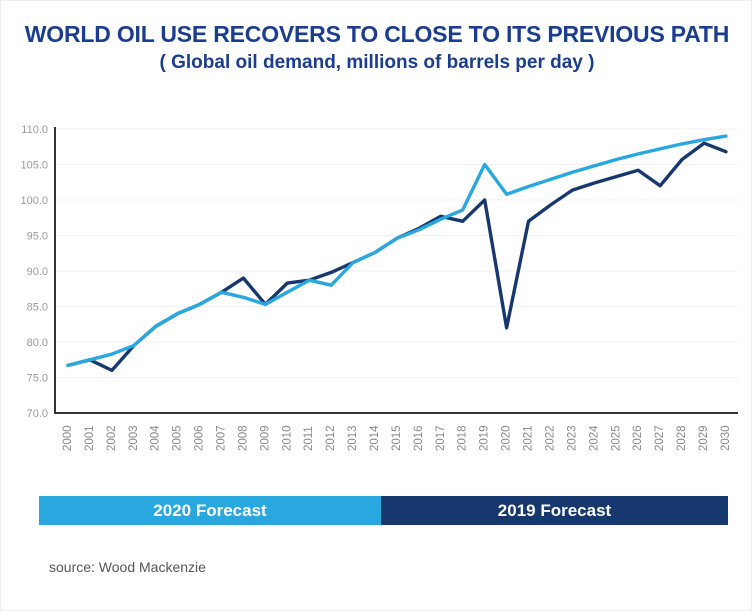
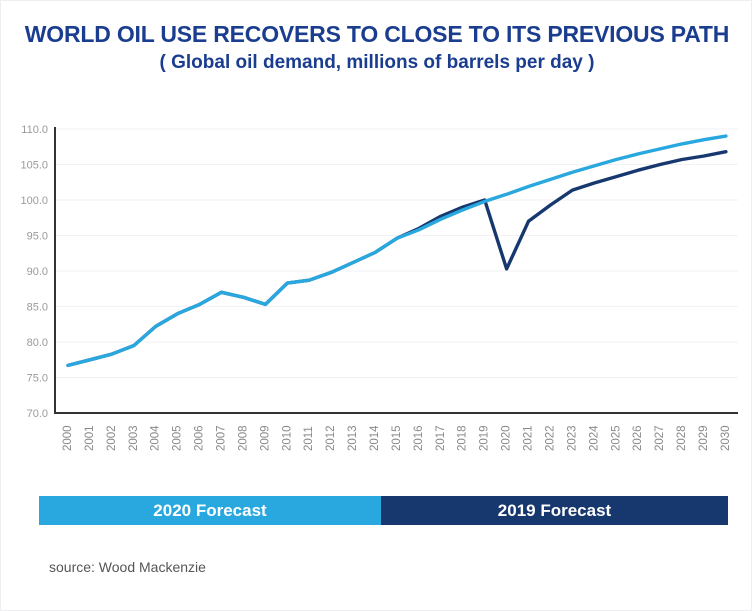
2019 Forecast/2002: 76 -> 78
2019 Forecast/2008: 89 -> 86
2020 Forecast/2010: 87 -> 88
2020 Forecast/2012: 88 -> 90
2019 Forecast/2018: 97 -> 99
2020 Forecast/2019: 105 -> 100
2019 Forecast/2020: 82 -> 90
2019 Forecast/2027: 102 -> 105
2019 Forecast/2029: 108 -> 106
